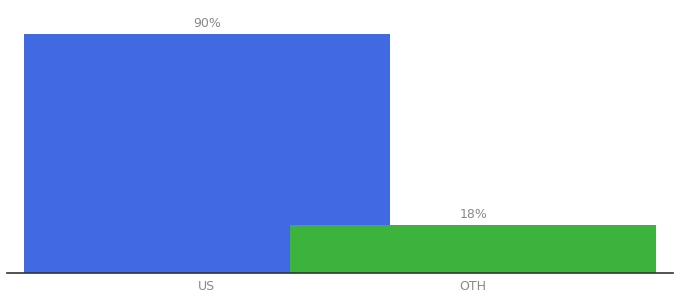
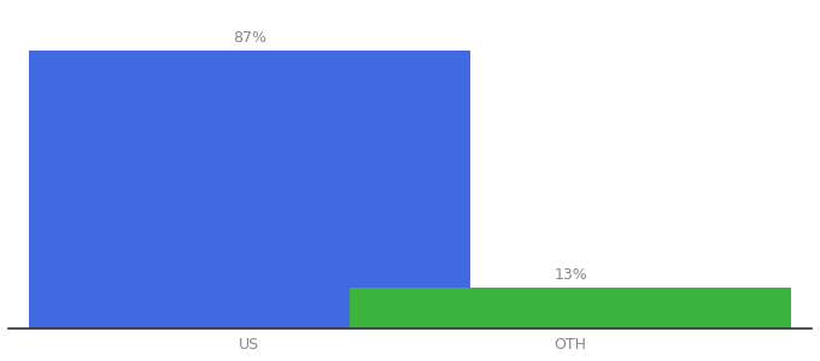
US: 90% -> 87%
OTH: 18% -> 13%
